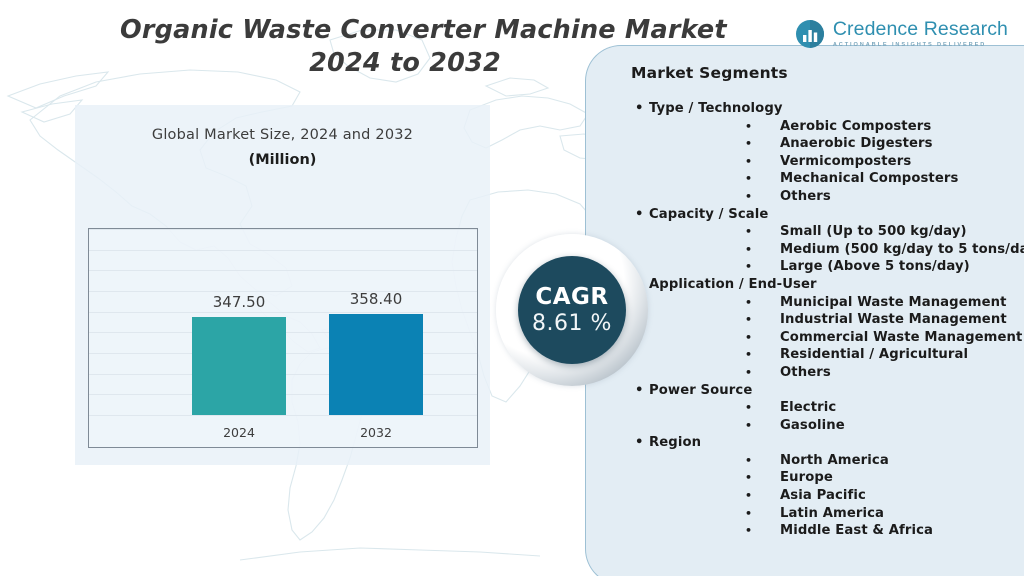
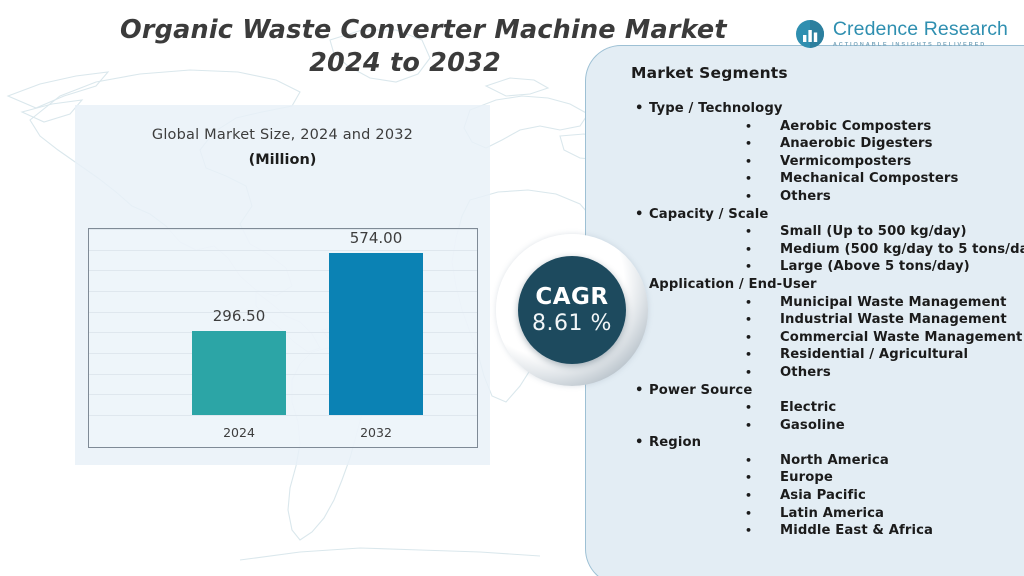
2024: 347.50 -> 296.50
2032: 358.40 -> 574.00
